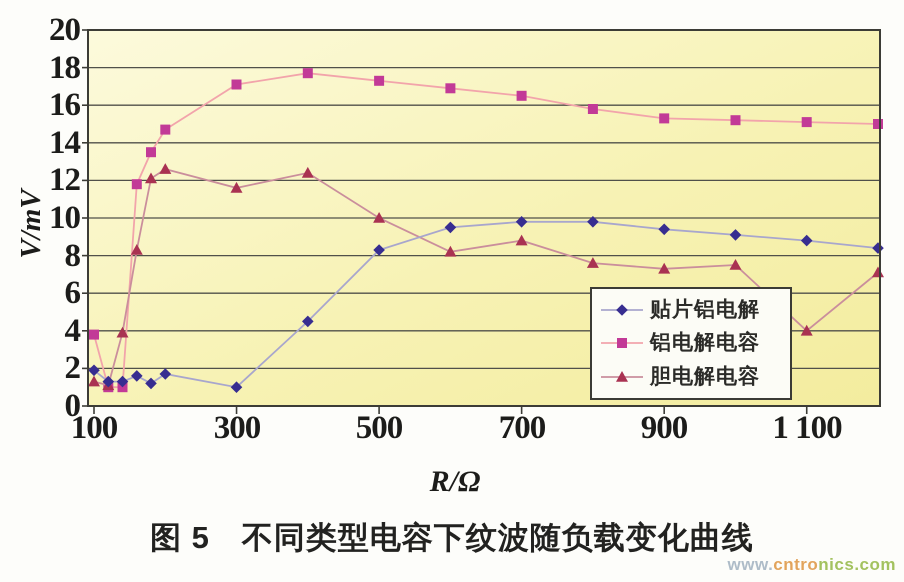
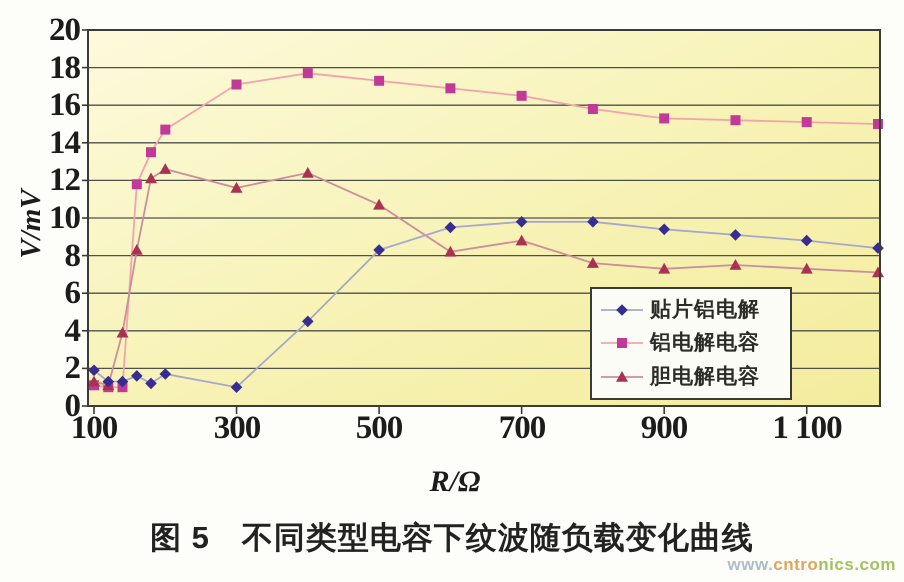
铝电解电容/100: 3.8 -> 1.1
胆电解电容/500: 10.0 -> 10.7
胆电解电容/1100: 4.0 -> 7.3
